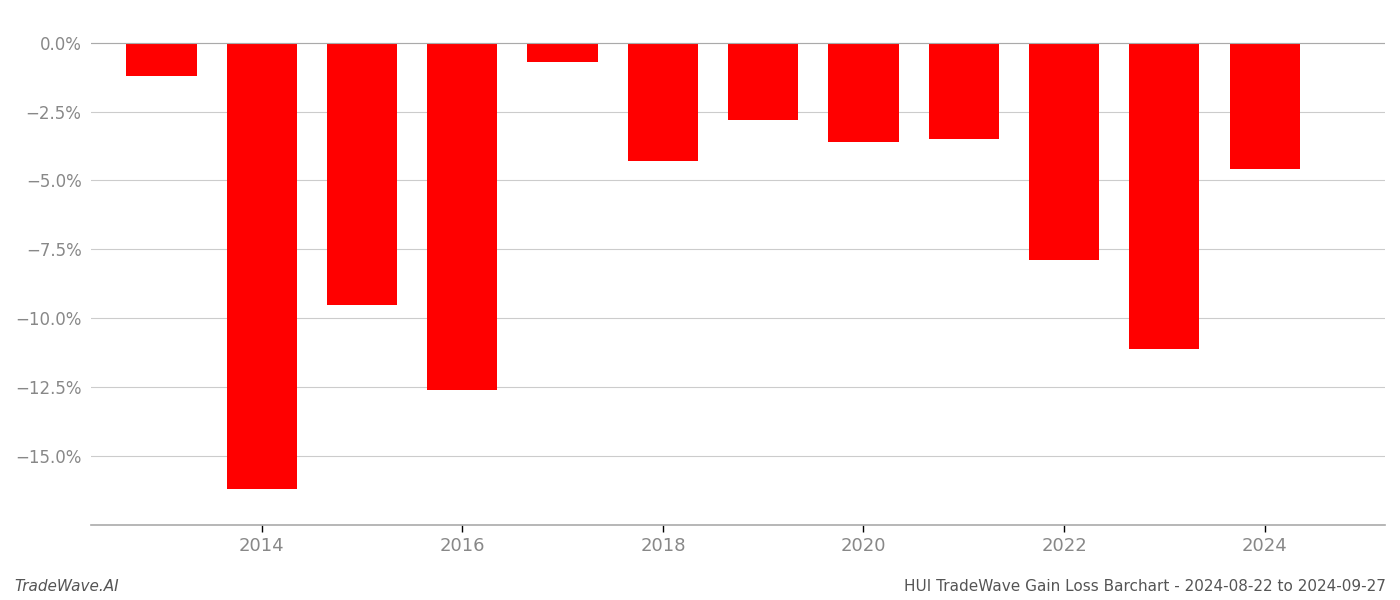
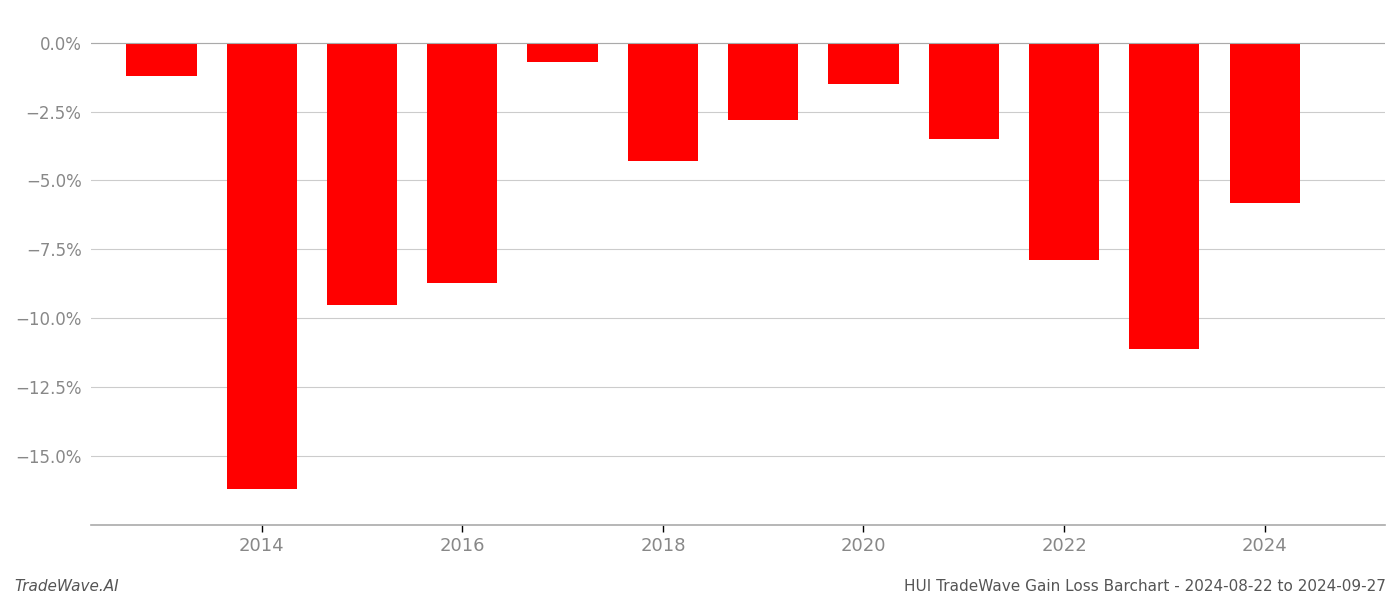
2016: -12.6% -> -8.7%
2020: -3.6% -> -1.5%
2024: -4.6% -> -5.8%
